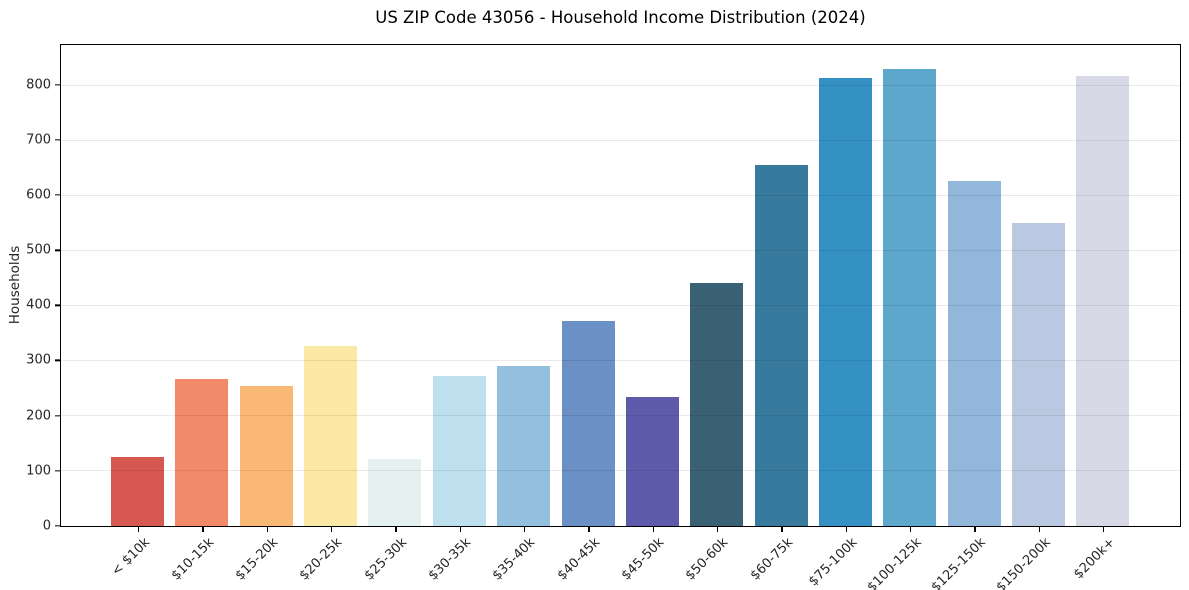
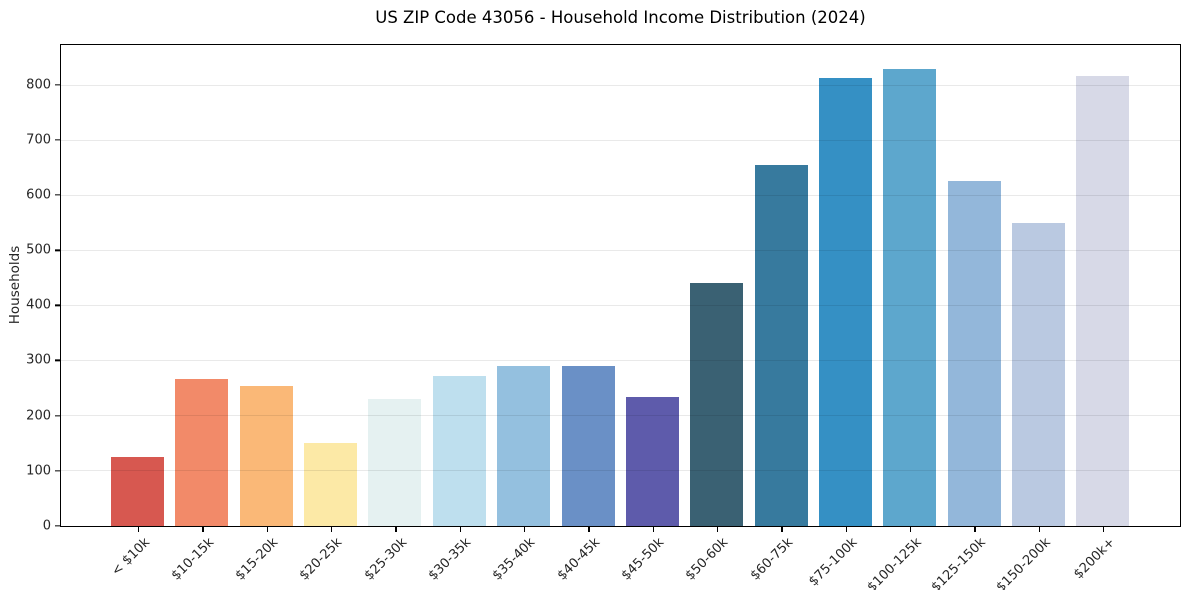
$20-25k: 330 -> 150
$25-30k: 120 -> 230
$40-45k: 370 -> 290
